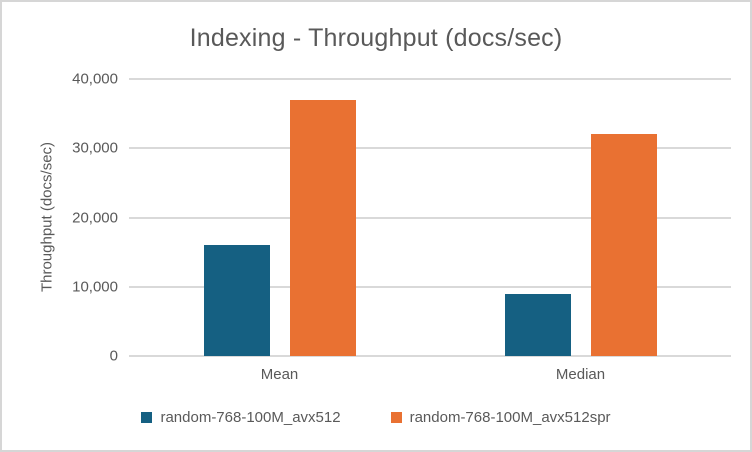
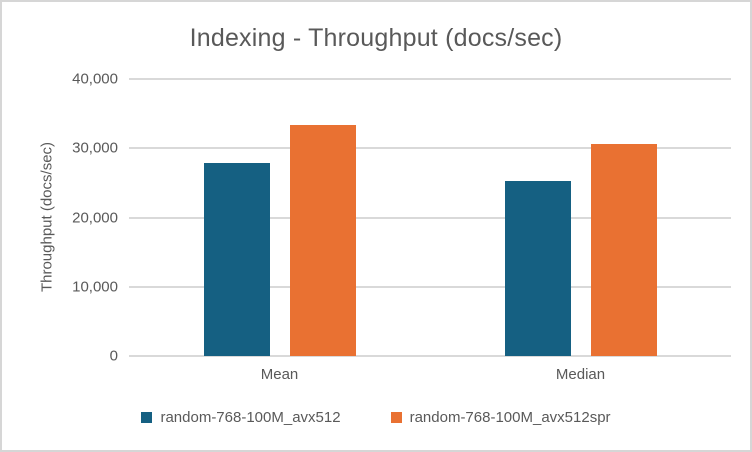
random-768-100M_avx512/Mean: 16000 -> 28000
random-768-100M_avx512spr/Mean: 37000 -> 33000
random-768-100M_avx512/Median: 9000 -> 25000
random-768-100M_avx512spr/Median: 32000 -> 31000
